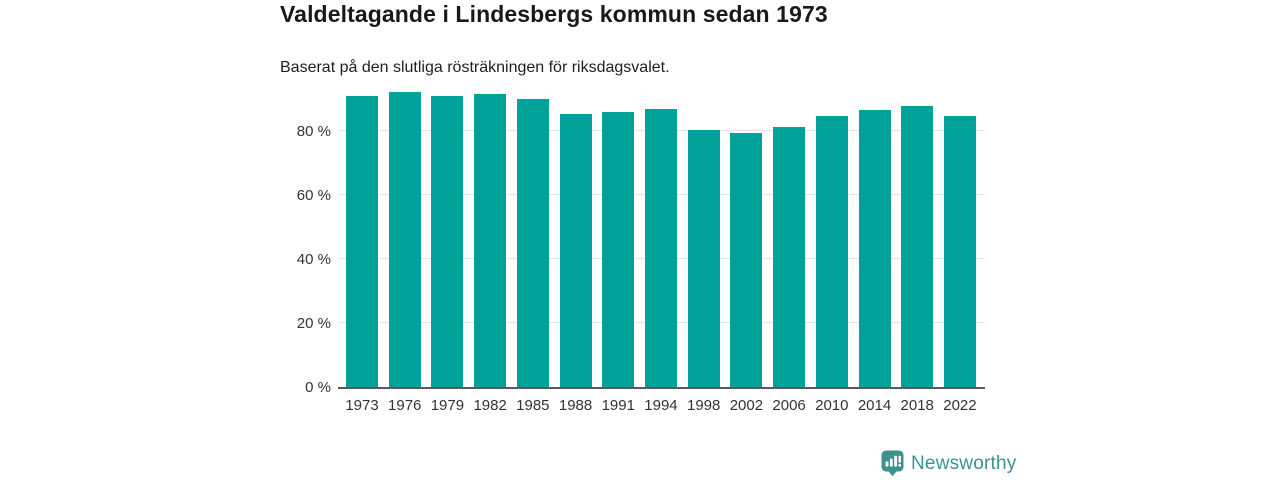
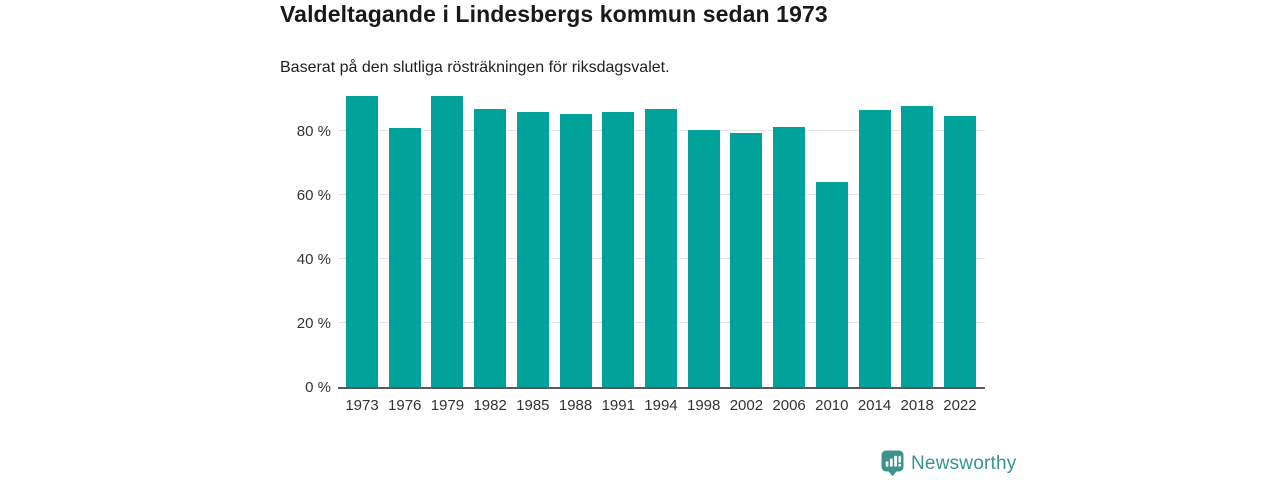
1976: 92% -> 81%
1982: 92% -> 87%
1985: 90% -> 86%
2010: 85% -> 64%
